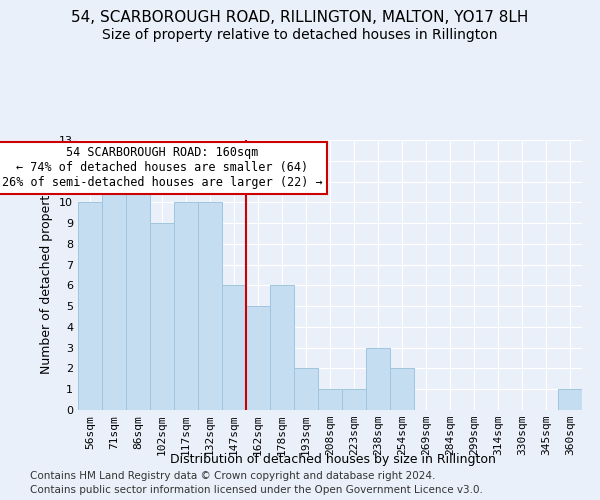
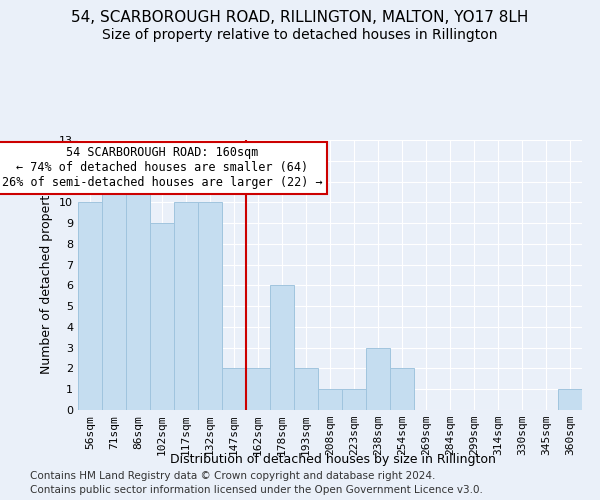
147sqm: 6 -> 2
162sqm: 5 -> 2
